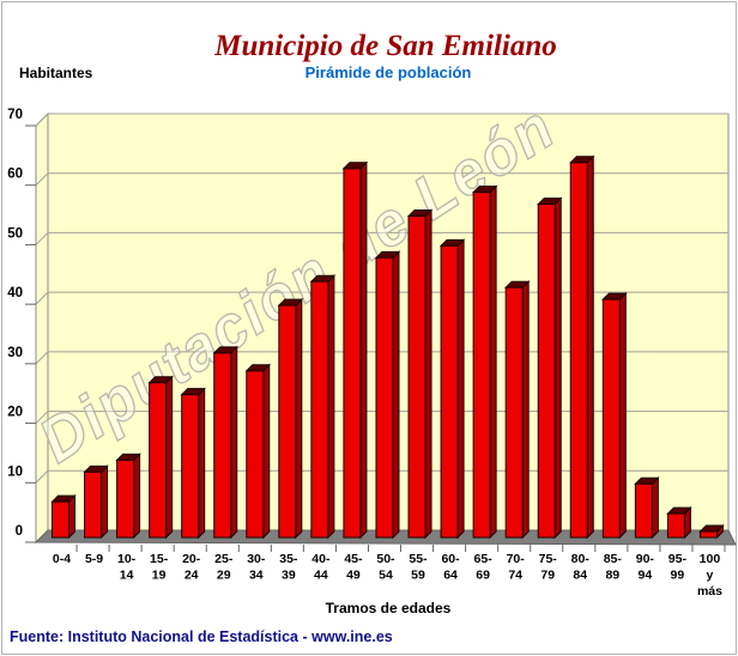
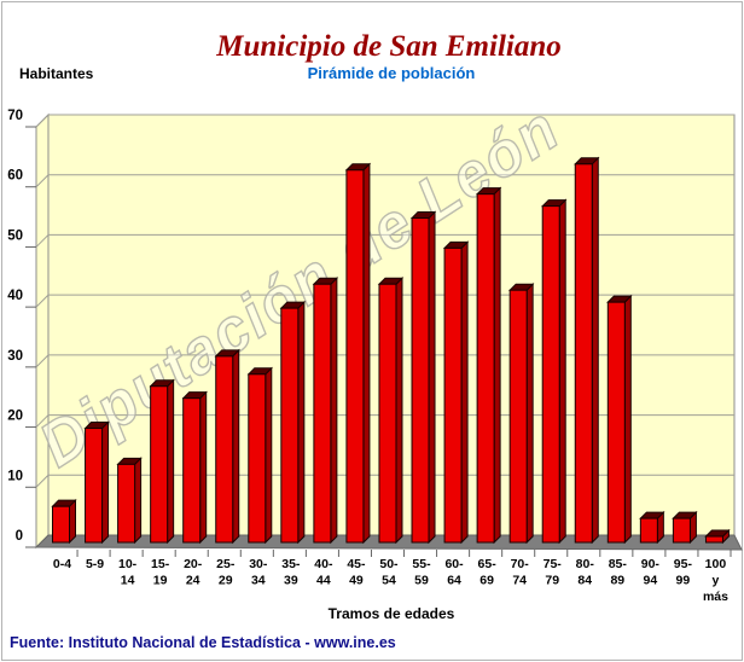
5-9: 11 -> 19
50-54: 47 -> 43
90-94: 9 -> 4
